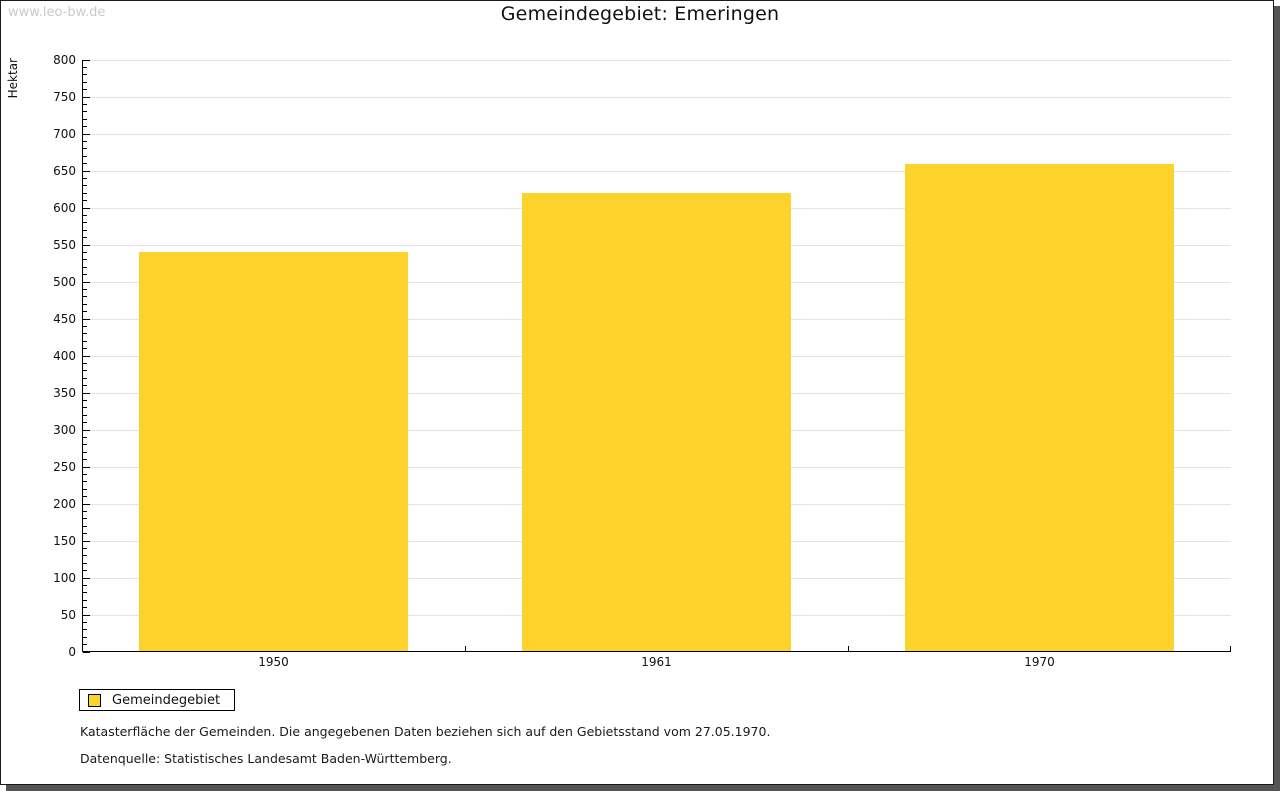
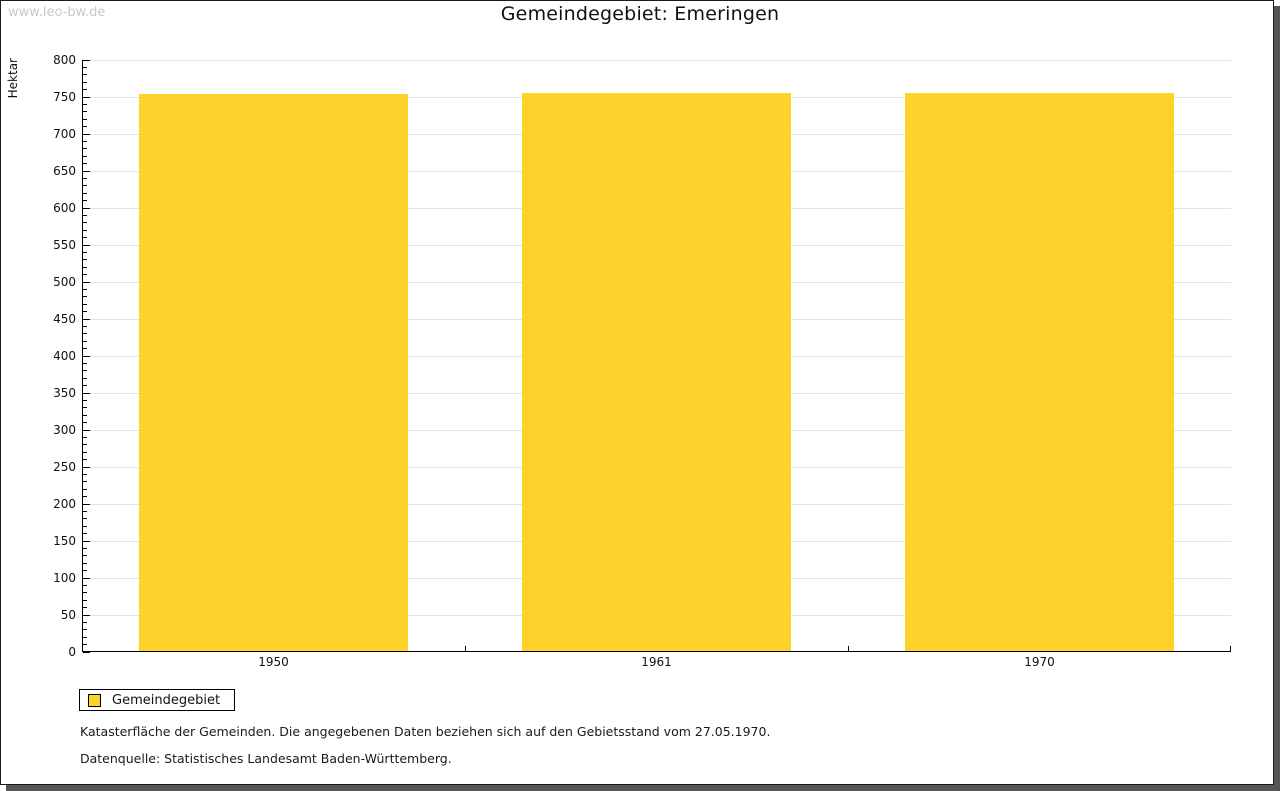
1950: 540 -> 750
1961: 620 -> 760
1970: 660 -> 760
